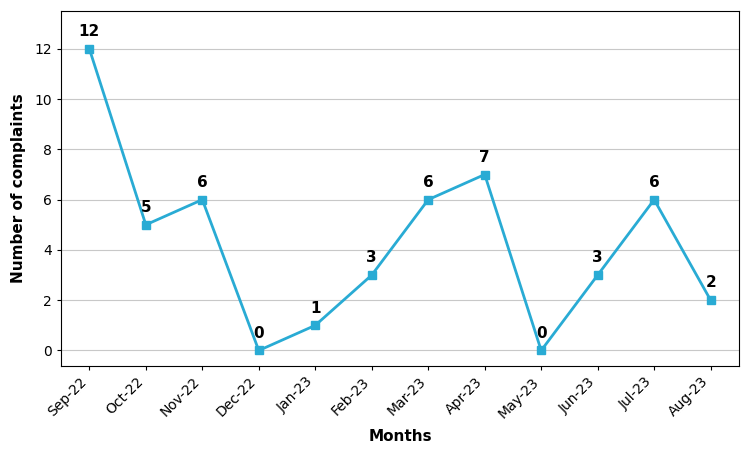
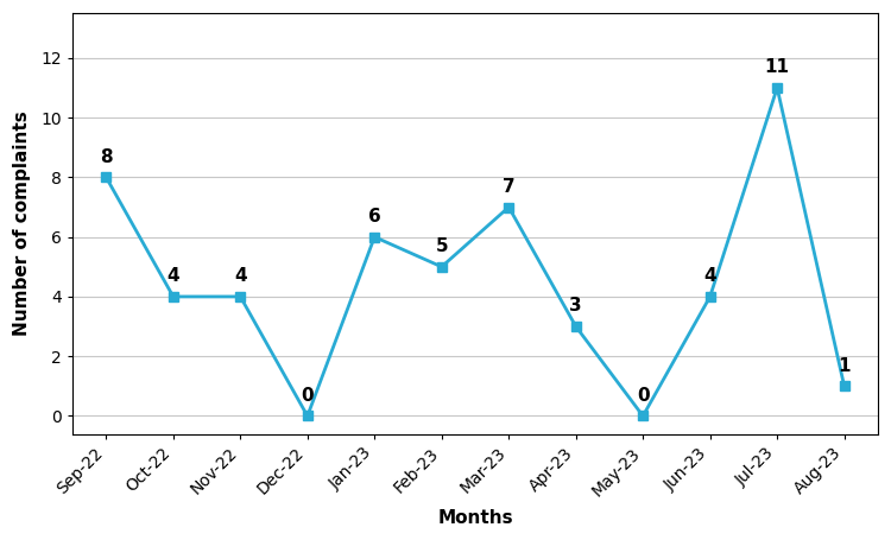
Sep-22: 12 -> 8
Oct-22: 5 -> 4
Nov-22: 6 -> 4
Jan-23: 1 -> 6
Feb-23: 3 -> 5
Mar-23: 6 -> 7
Apr-23: 7 -> 3
Jun-23: 3 -> 4
Jul-23: 6 -> 11
Aug-23: 2 -> 1
